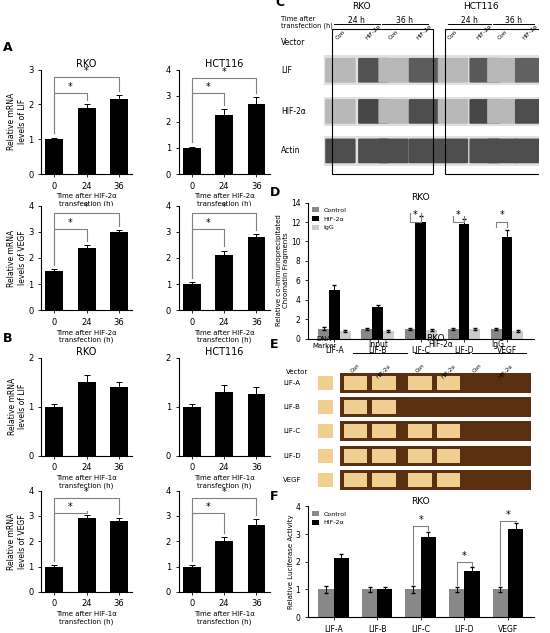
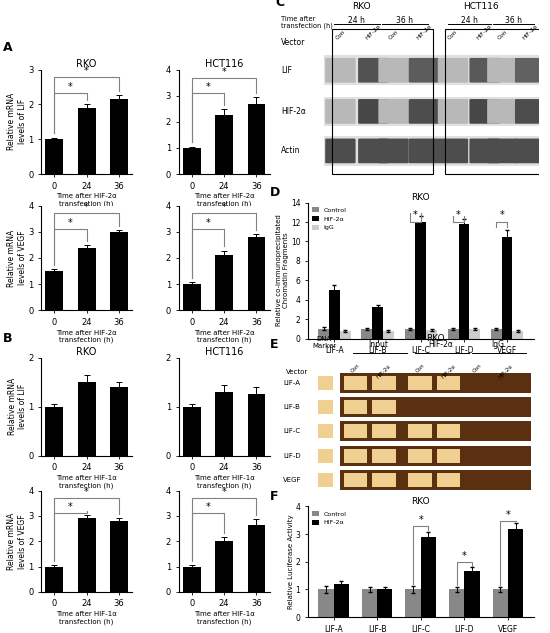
HIF-2α/LIF-A: 2.15 -> 1.20
